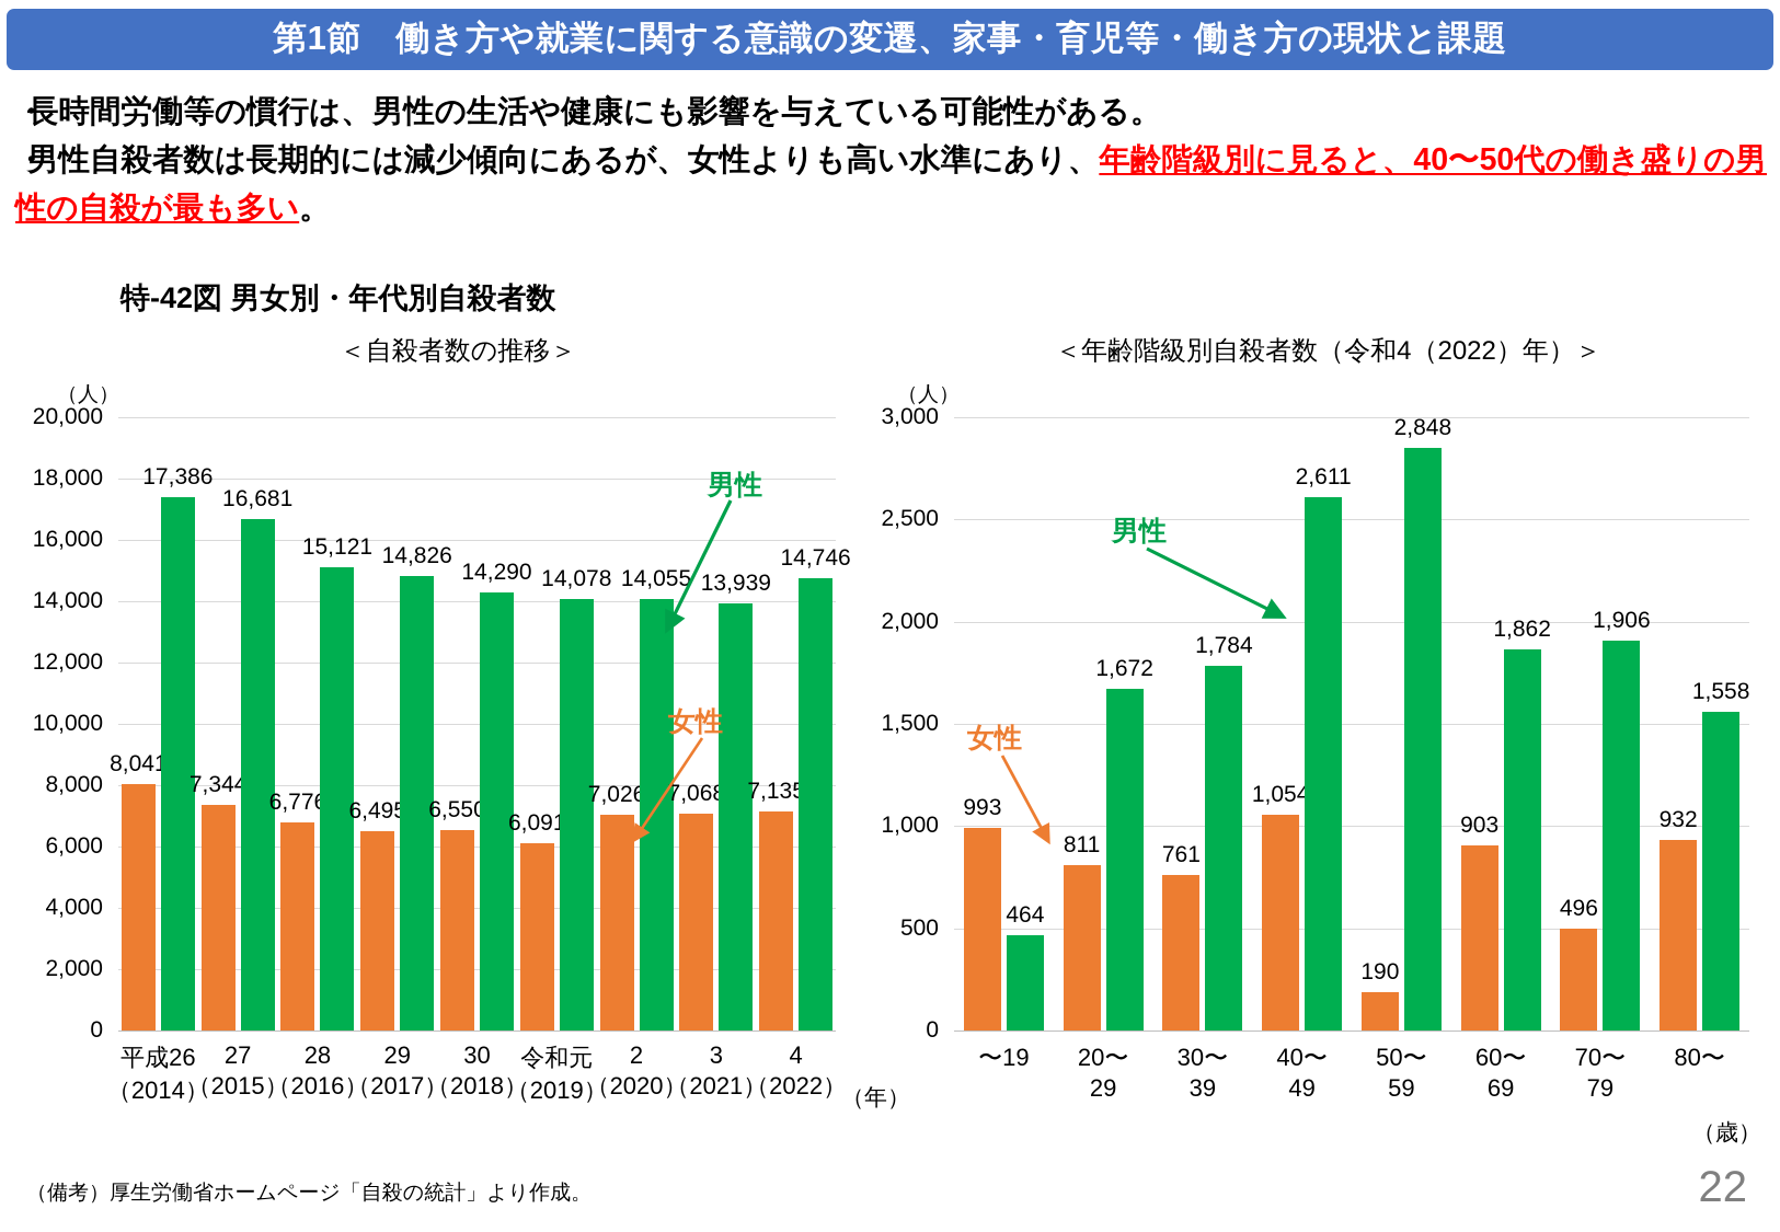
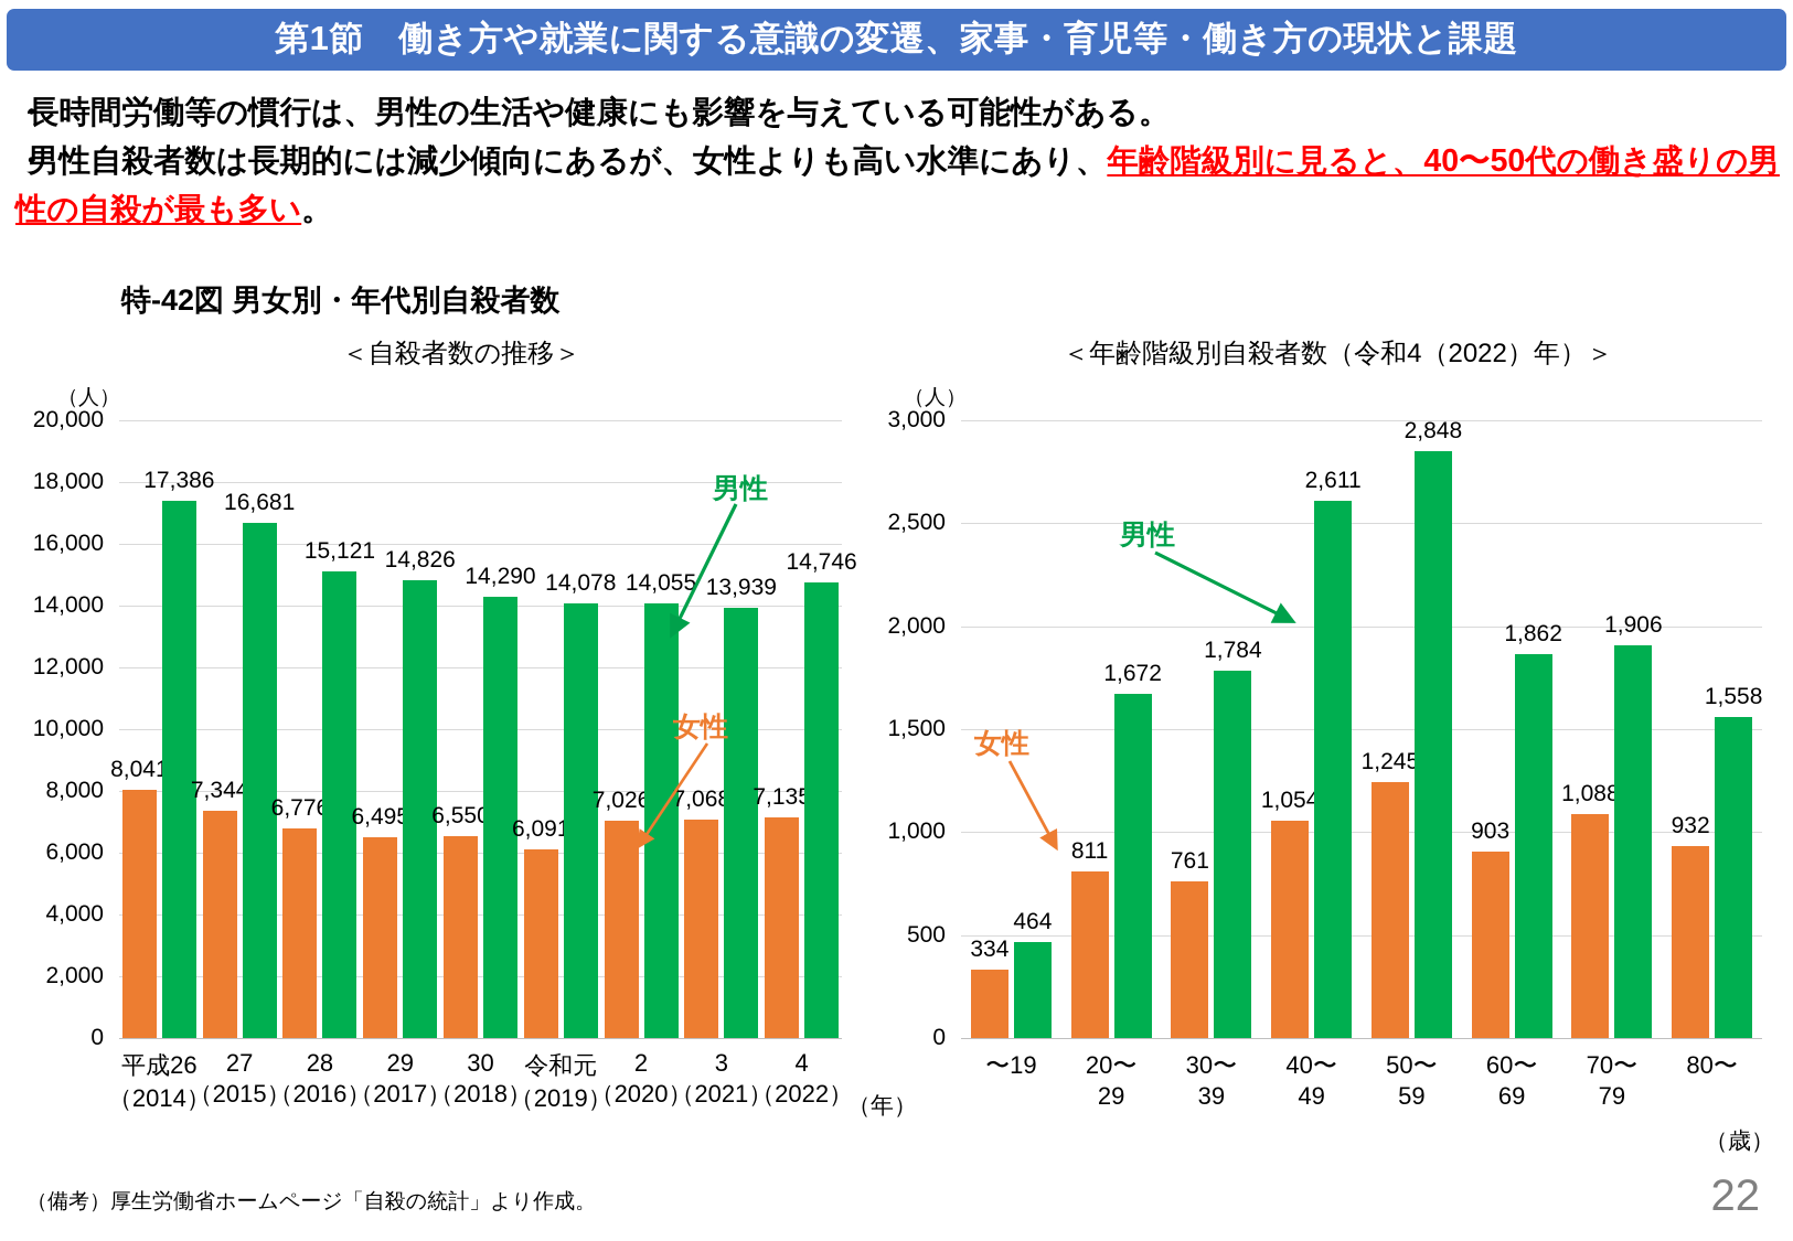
＜年齢階級別自殺者数（令和4（2022）年）＞/女性/〜19: 993 -> 334
＜年齢階級別自殺者数（令和4（2022）年）＞/女性/50〜: 190 -> 1,245
＜年齢階級別自殺者数（令和4（2022）年）＞/女性/70〜: 496 -> 1,088
